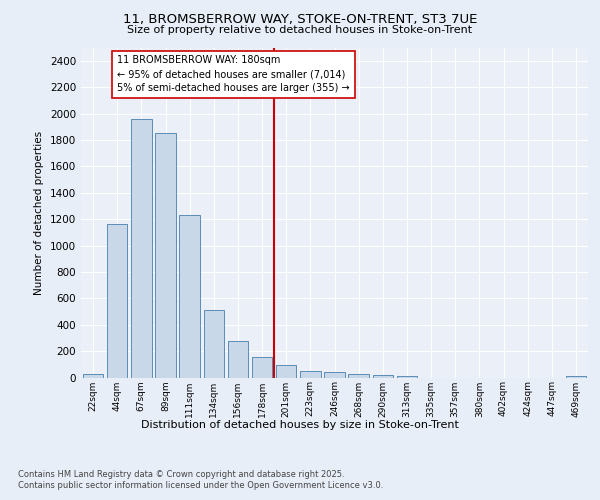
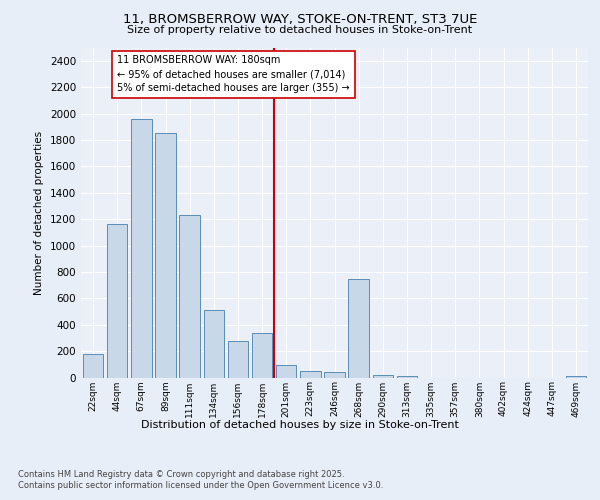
22sqm: 30 -> 180
178sqm: 160 -> 340
268sqm: 20 -> 750
